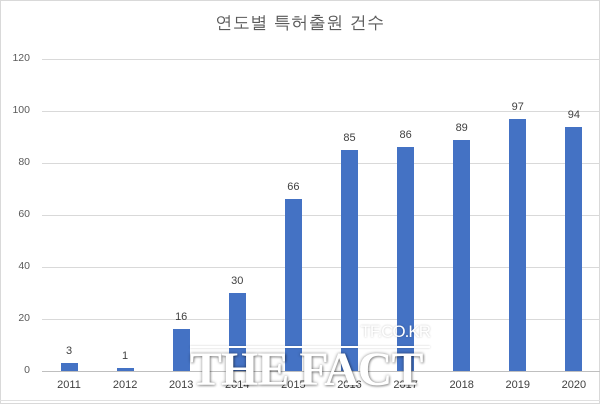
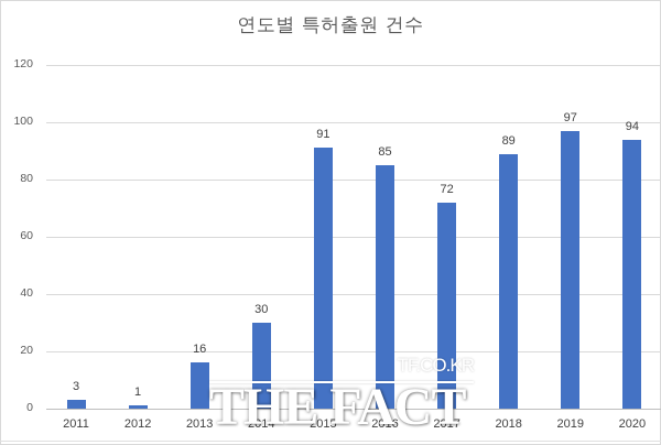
2015: 66 -> 91
2017: 86 -> 72
